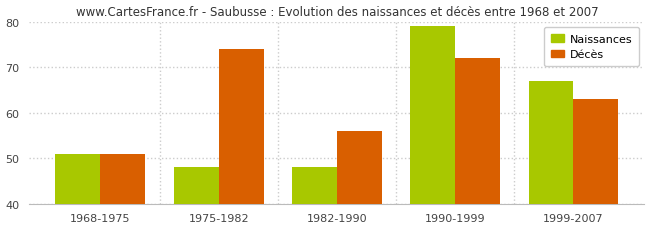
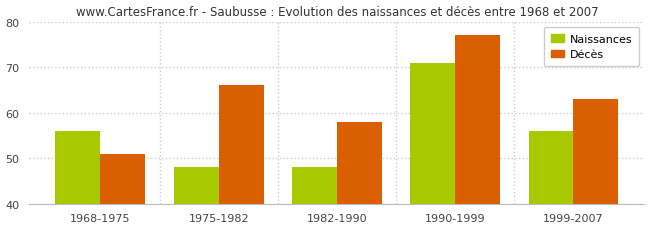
Naissances/1968-1975: 51 -> 56
Décès/1975-1982: 74 -> 66
Décès/1982-1990: 56 -> 58
Naissances/1990-1999: 79 -> 71
Décès/1990-1999: 72 -> 77
Naissances/1999-2007: 67 -> 56
